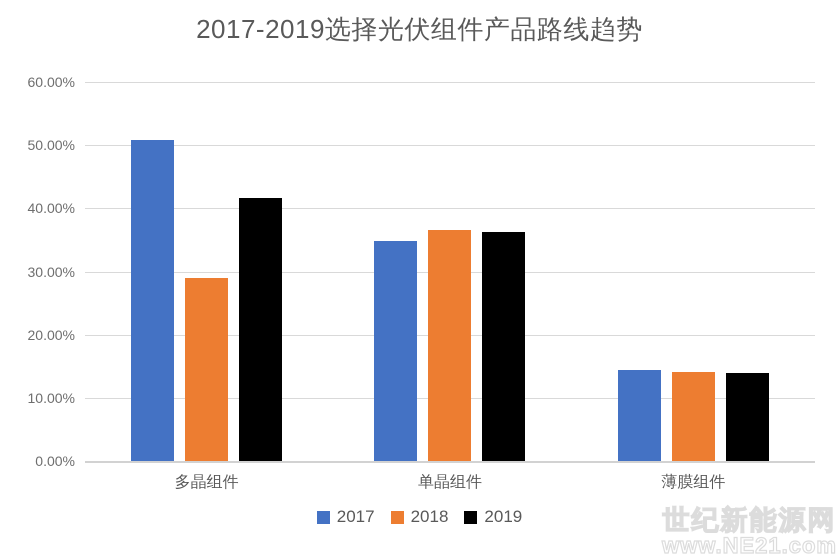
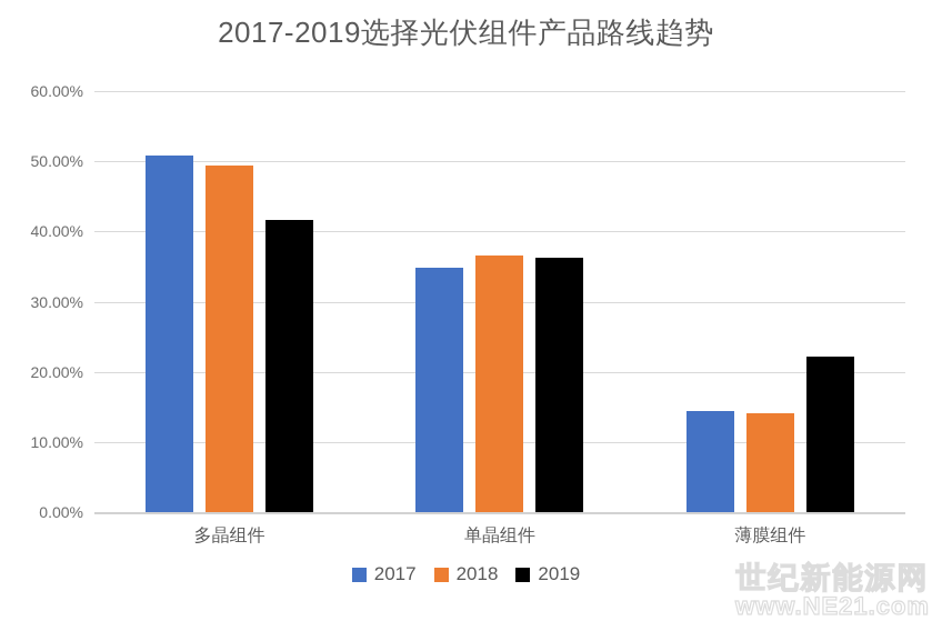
2018/多晶组件: 29% -> 49%
2019/薄膜组件: 14% -> 22%
